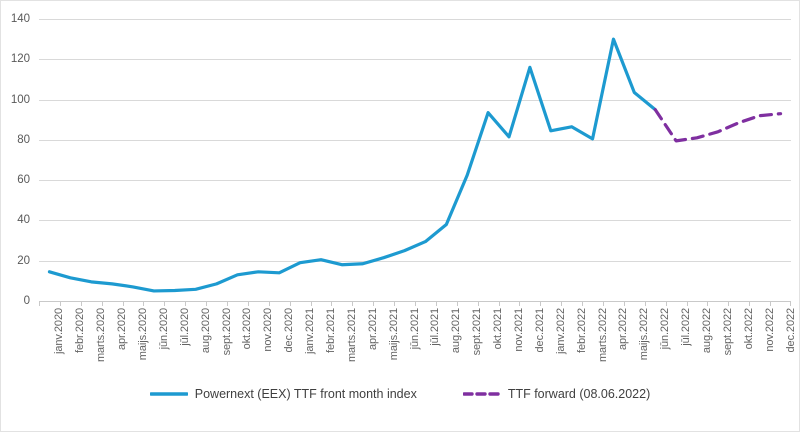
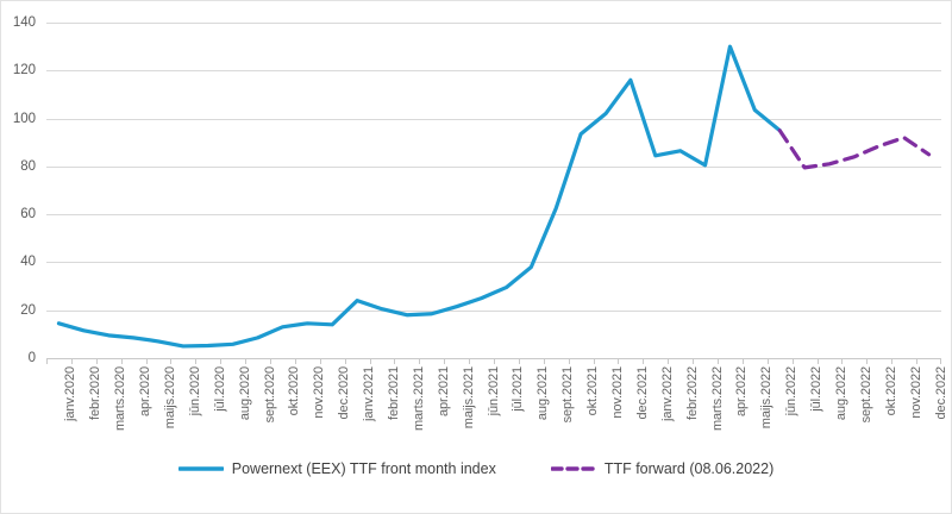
Powernext (EEX) TTF front month index/janv.2021: 19 -> 24
Powernext (EEX) TTF front month index/nov.2021: 82 -> 102
TTF forward (08.06.2022)/dec.2022: 93 -> 85
